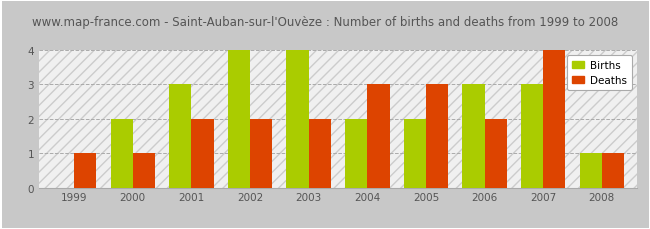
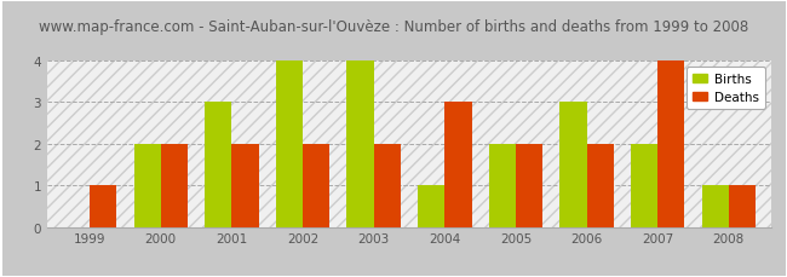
Deaths/2000: 1 -> 2
Births/2004: 2 -> 1
Deaths/2005: 3 -> 2
Births/2007: 3 -> 2
